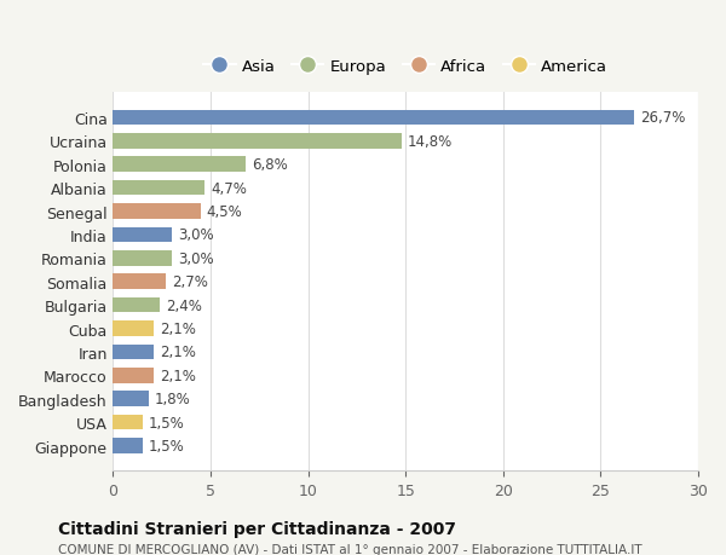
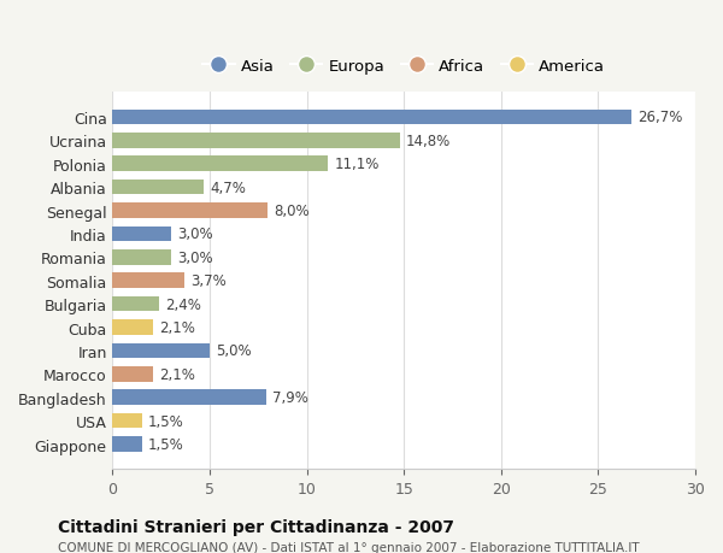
Polonia: 6,8% -> 11,1%
Senegal: 4,5% -> 8,0%
Somalia: 2,7% -> 3,7%
Iran: 2,1% -> 5,0%
Bangladesh: 1,8% -> 7,9%
